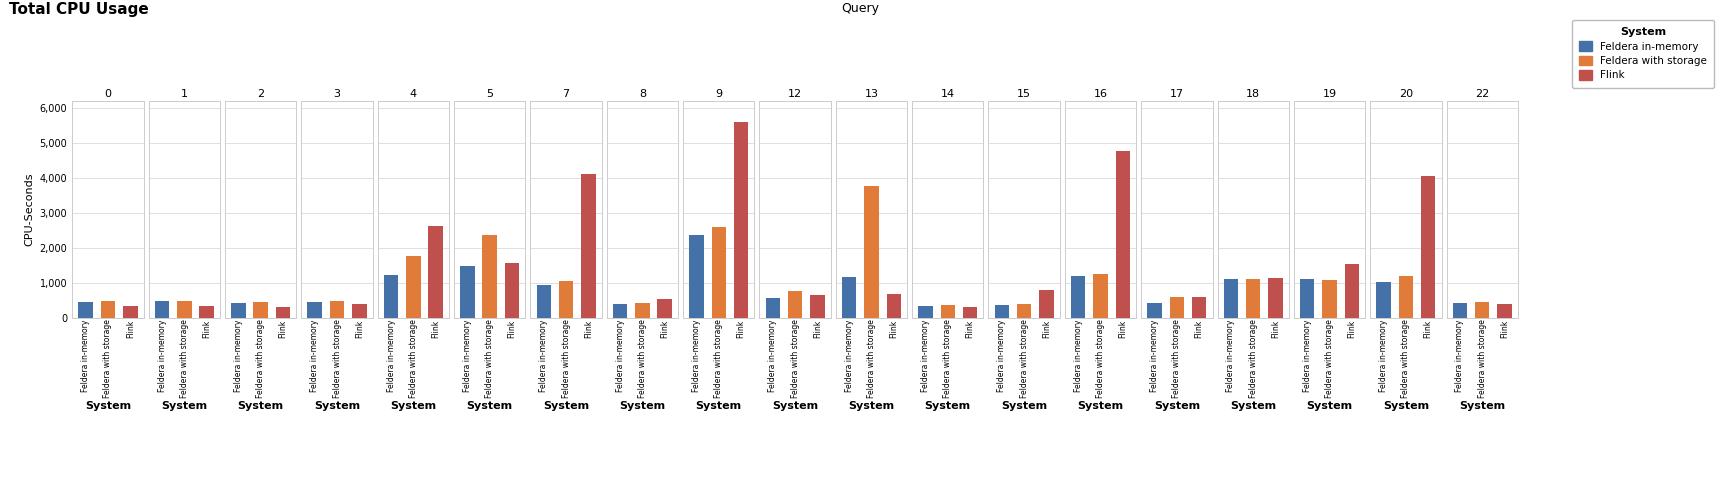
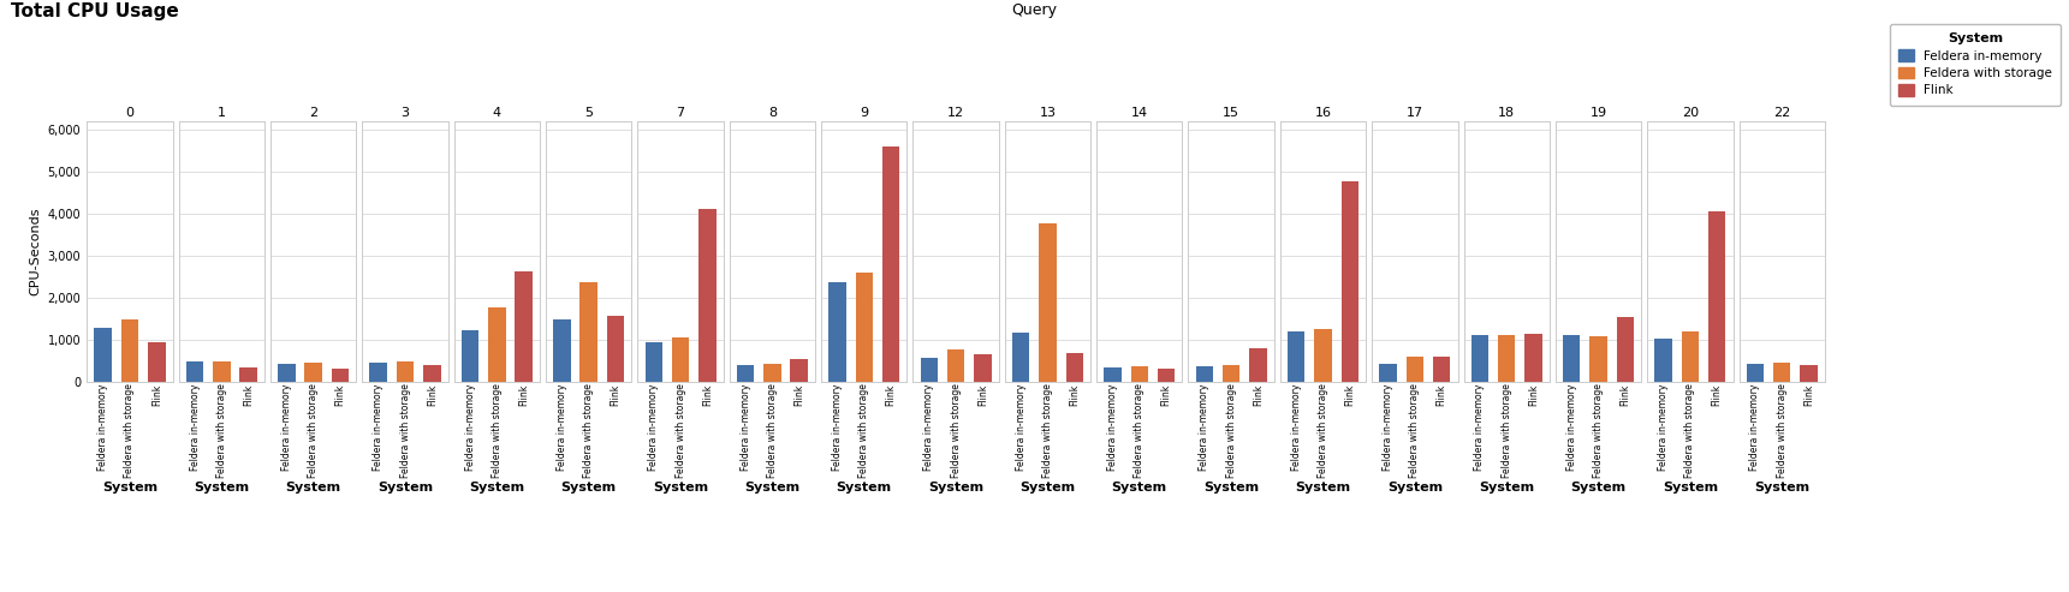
0/Feldera in-memory: 450 -> 1,300
0/Feldera with storage: 480 -> 1,500
0/Flink: 330 -> 950
